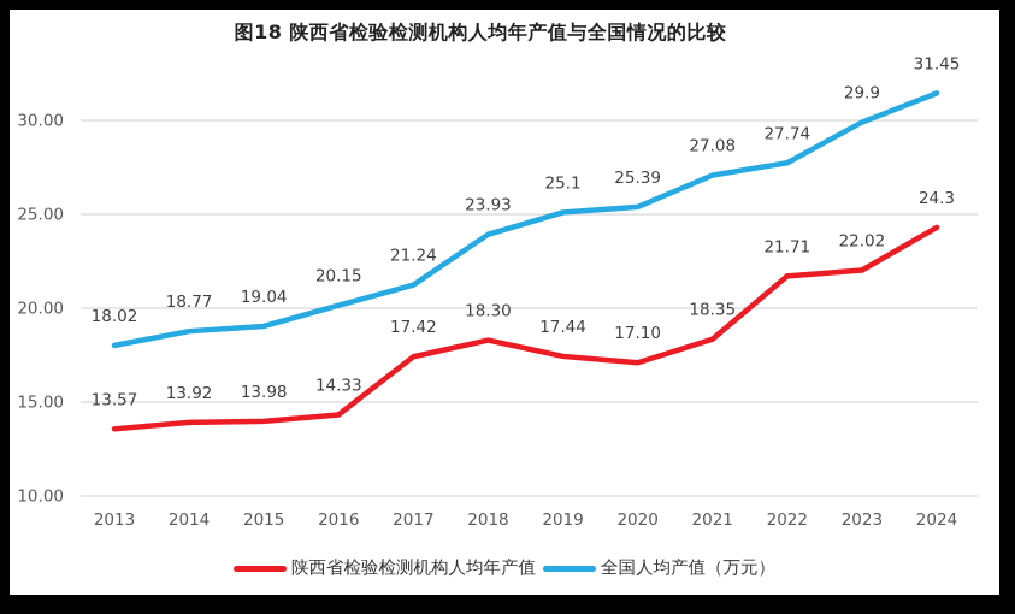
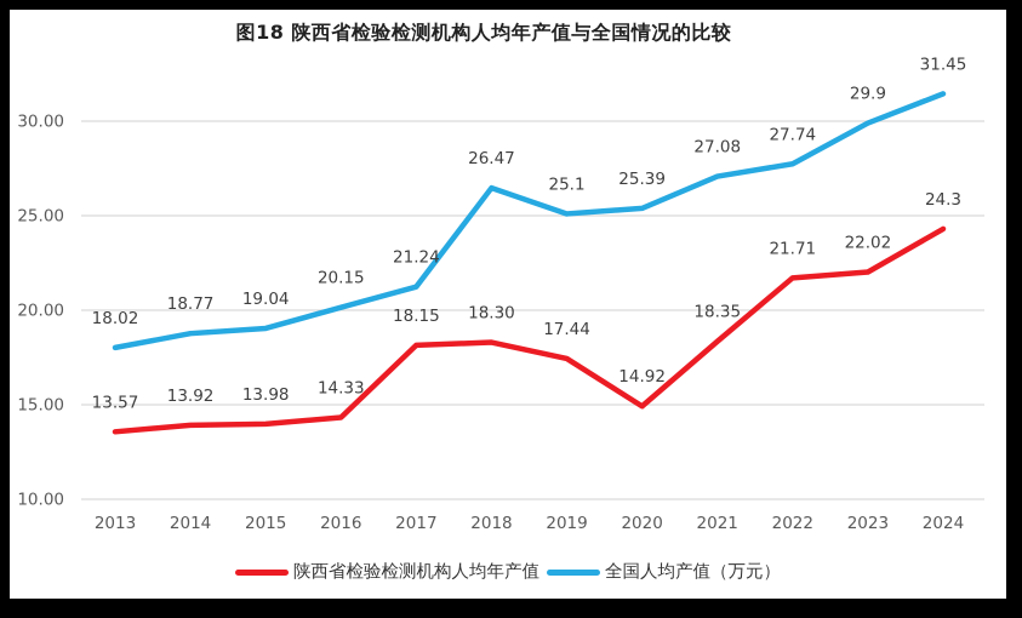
陕西省检验检测机构人均年产值/2017: 17.42 -> 18.15
全国人均产值（万元）/2018: 23.93 -> 26.47
陕西省检验检测机构人均年产值/2020: 17.10 -> 14.92
